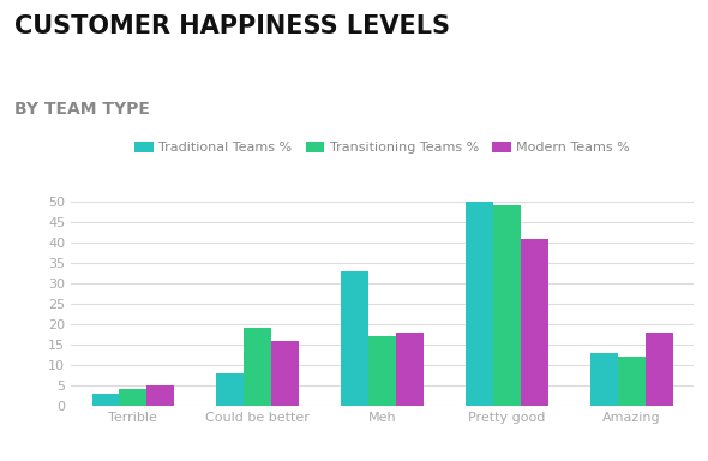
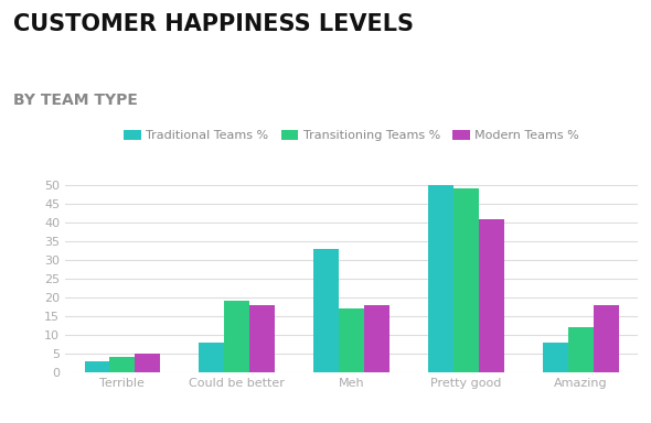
Modern Teams %/Could be better: 16 -> 18
Traditional Teams %/Amazing: 13 -> 8
